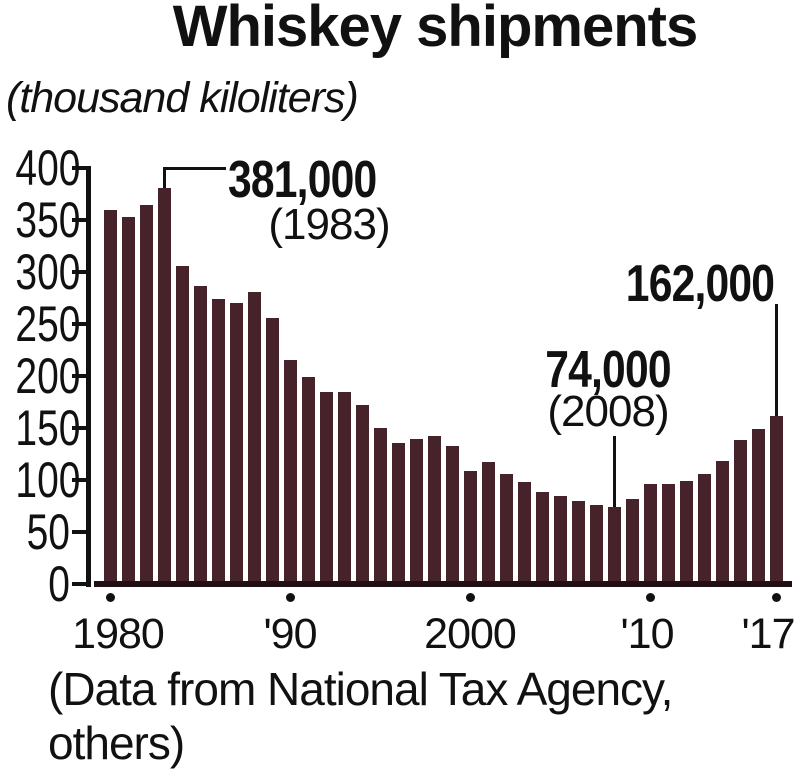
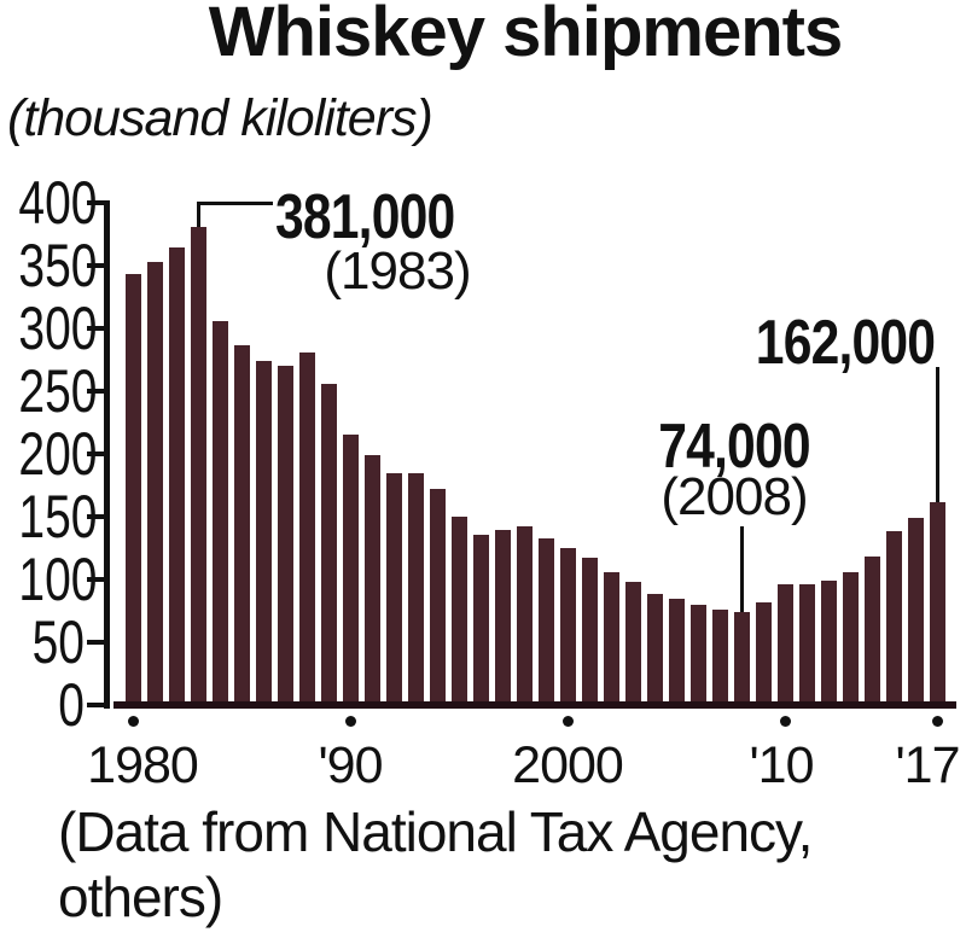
1980: 360 -> 343
2000: 109 -> 125
